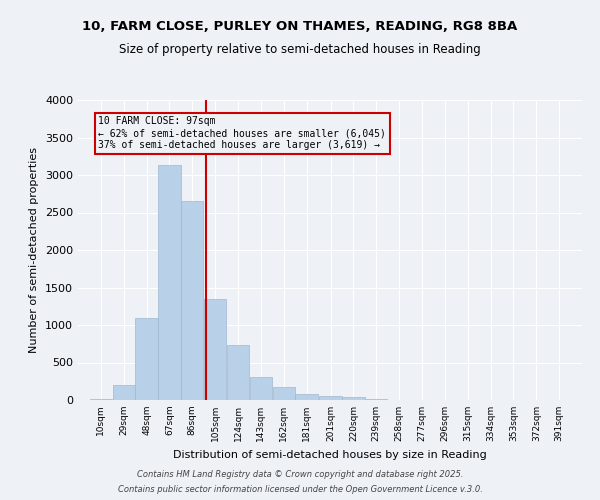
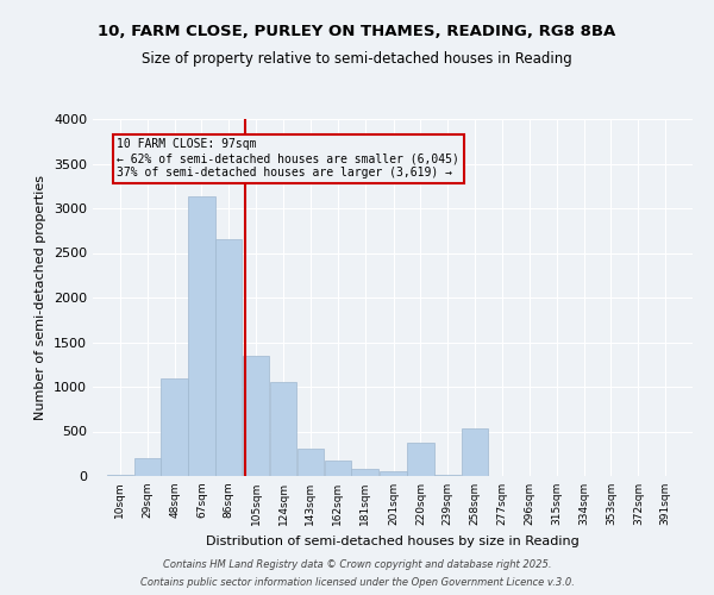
124sqm: 730 -> 1060
220sqm: 40 -> 380
258sqm: 0 -> 540
